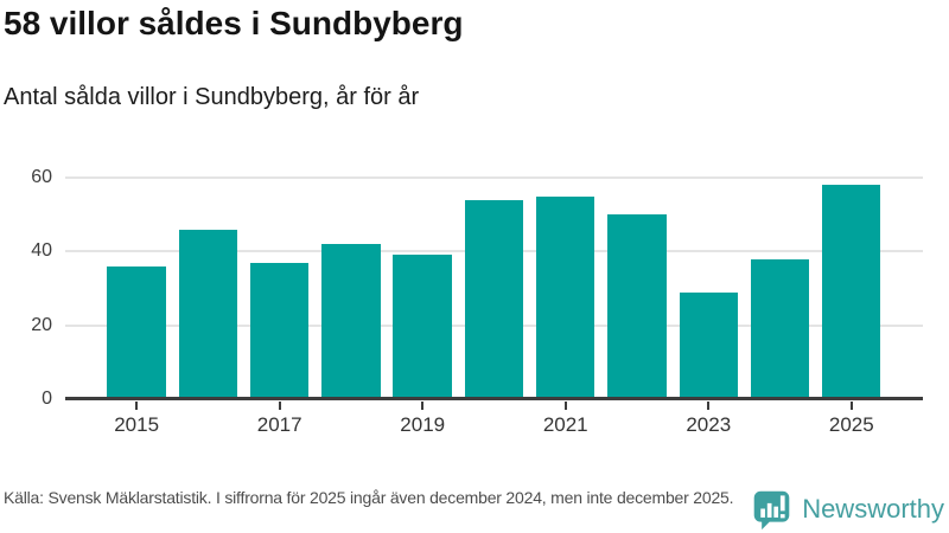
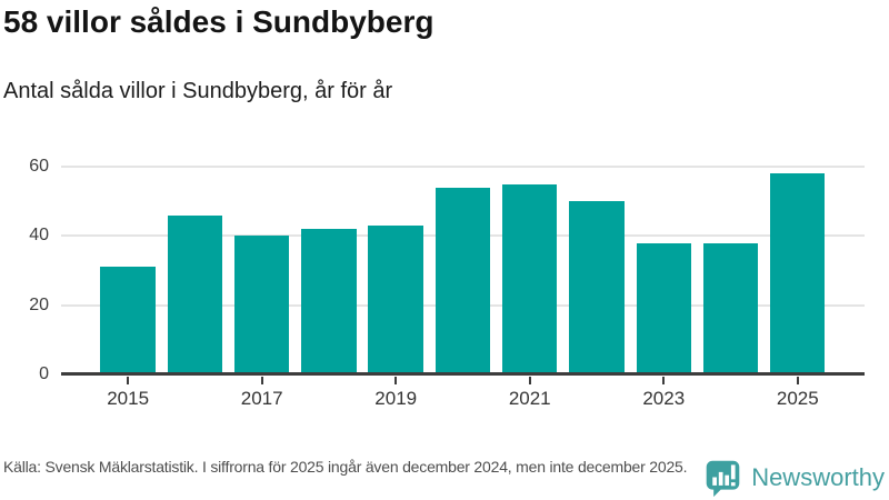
2015: 36 -> 31
2017: 37 -> 40
2019: 39 -> 43
2023: 29 -> 38
